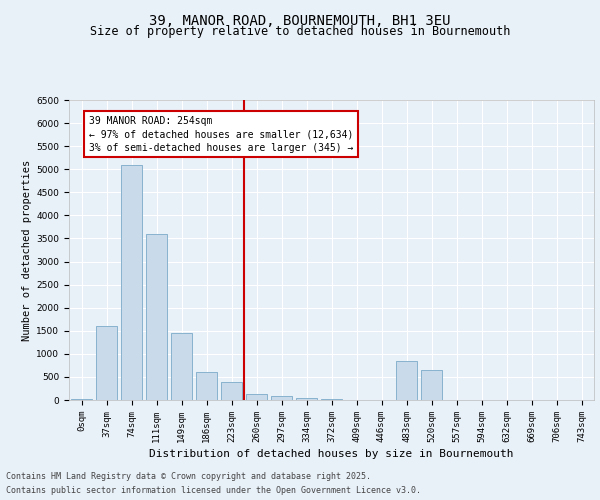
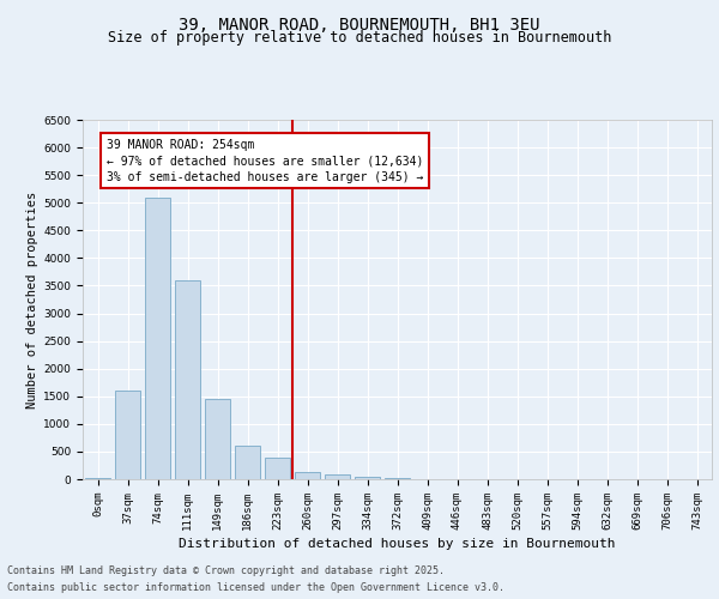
483sqm: 850 -> 0
520sqm: 650 -> 0
